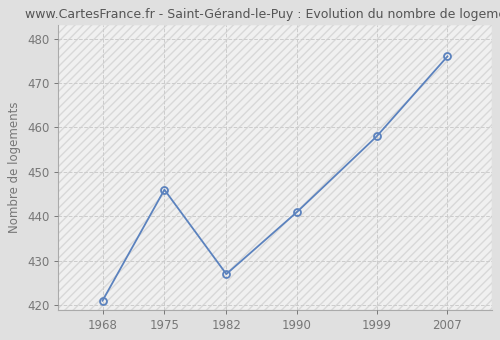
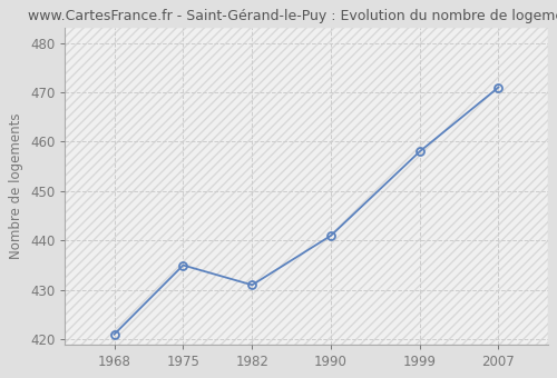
1975: 446 -> 435
1982: 427 -> 431
2007: 476 -> 471
